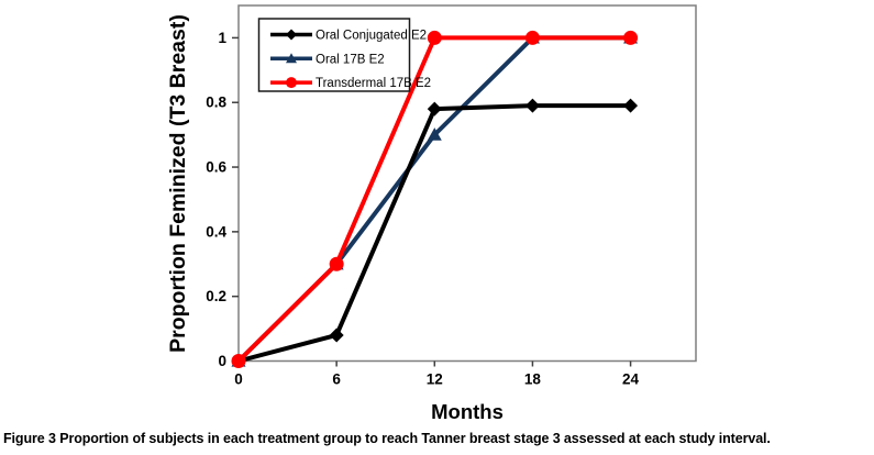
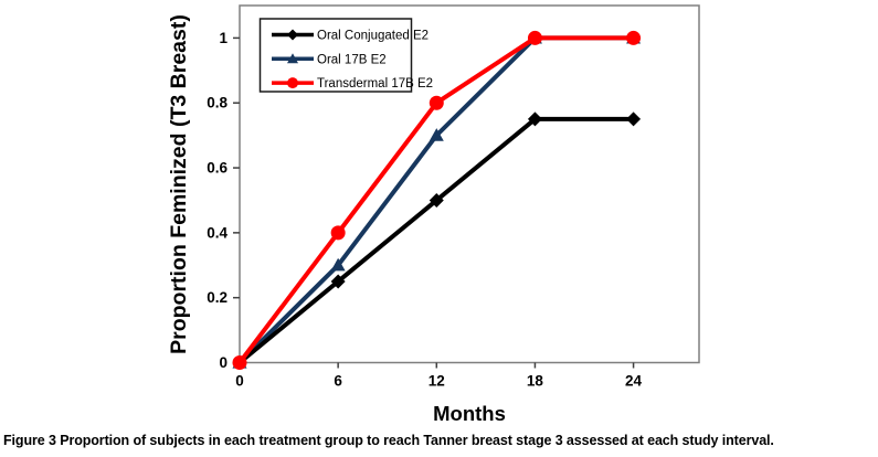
Oral Conjugated E2/6: 0.08 -> 0.25
Transdermal 17B E2/6: 0.3 -> 0.4
Oral Conjugated E2/12: 0.78 -> 0.50
Transdermal 17B E2/12: 1.0 -> 0.8
Oral Conjugated E2/18: 0.79 -> 0.75
Oral Conjugated E2/24: 0.79 -> 0.75
